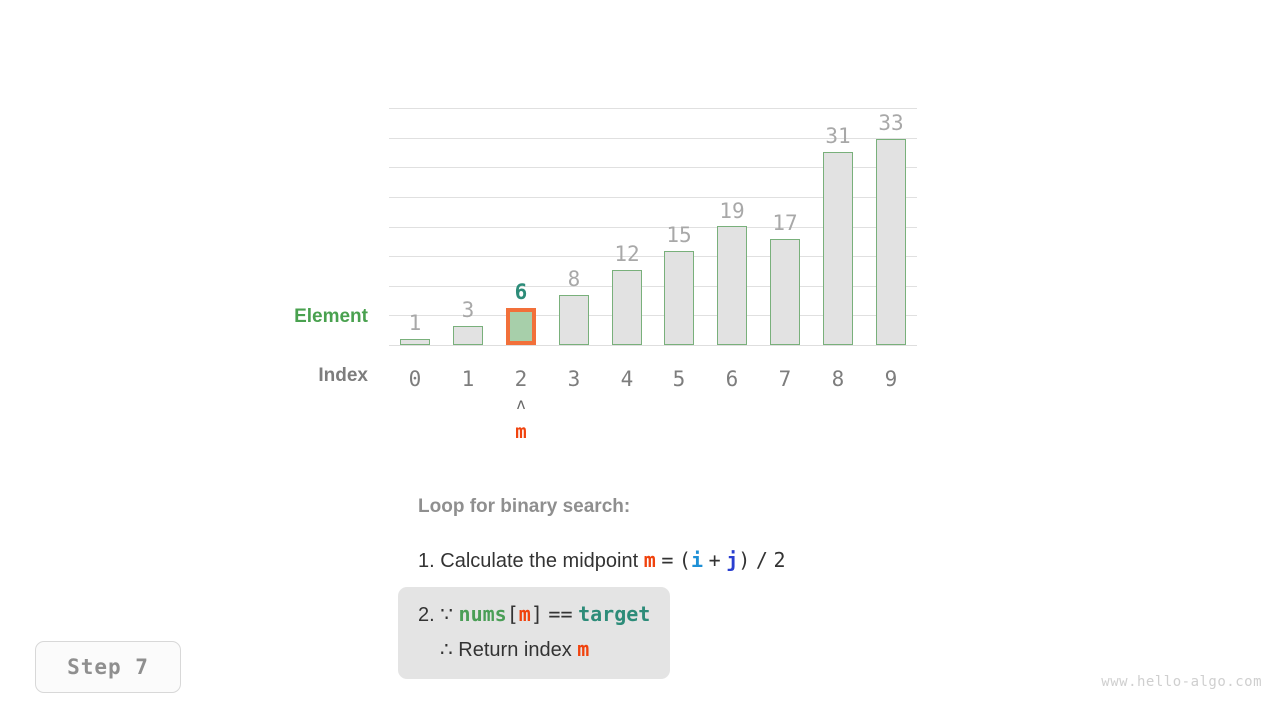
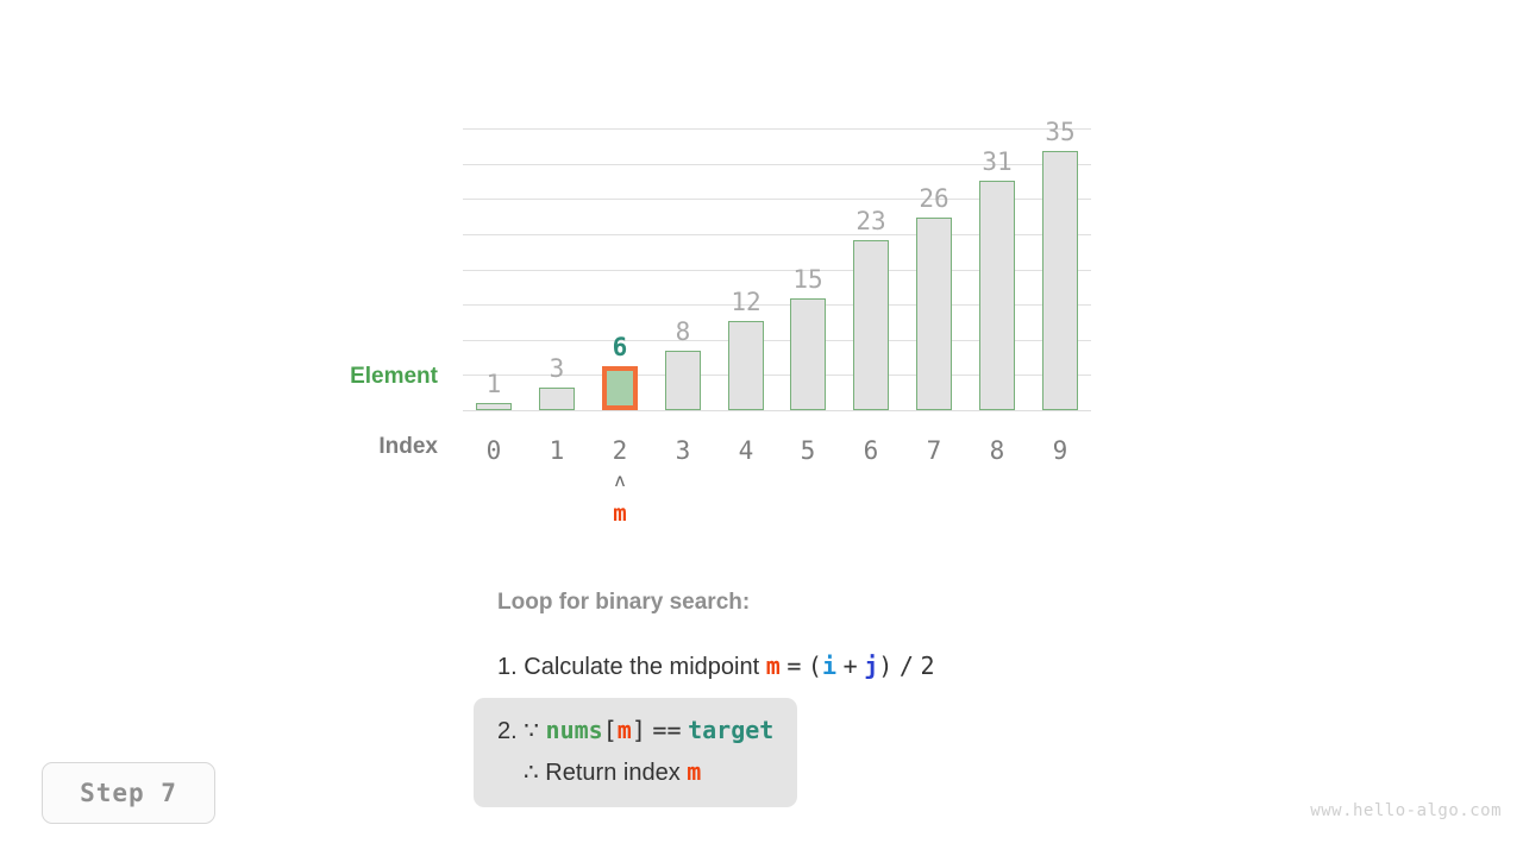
6: 19 -> 23
7: 17 -> 26
9: 33 -> 35
